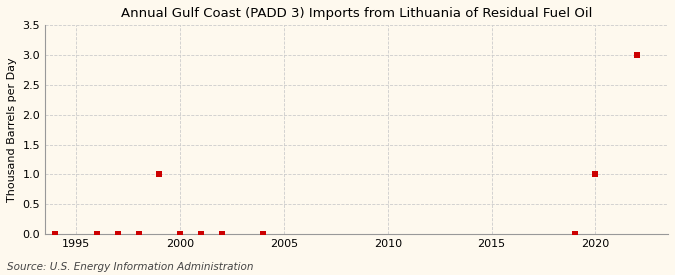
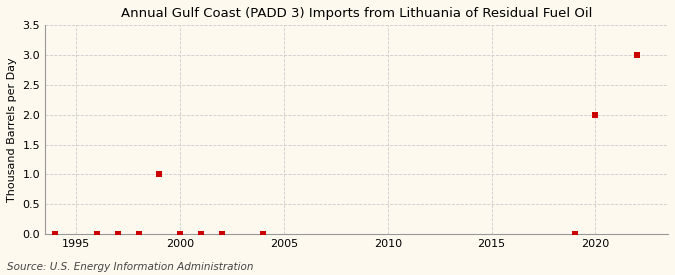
2020: 1 -> 2
